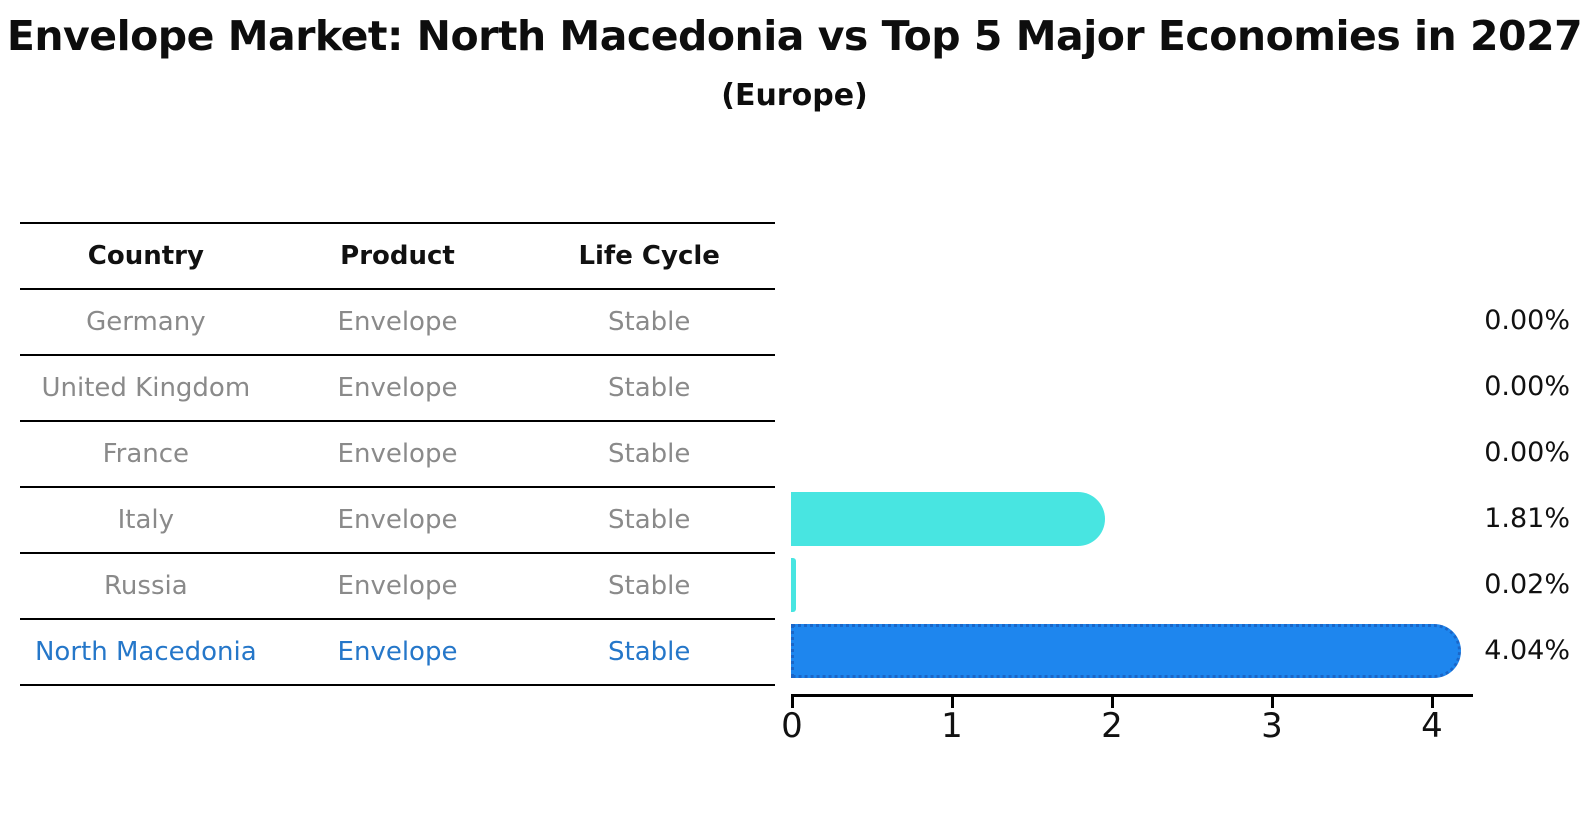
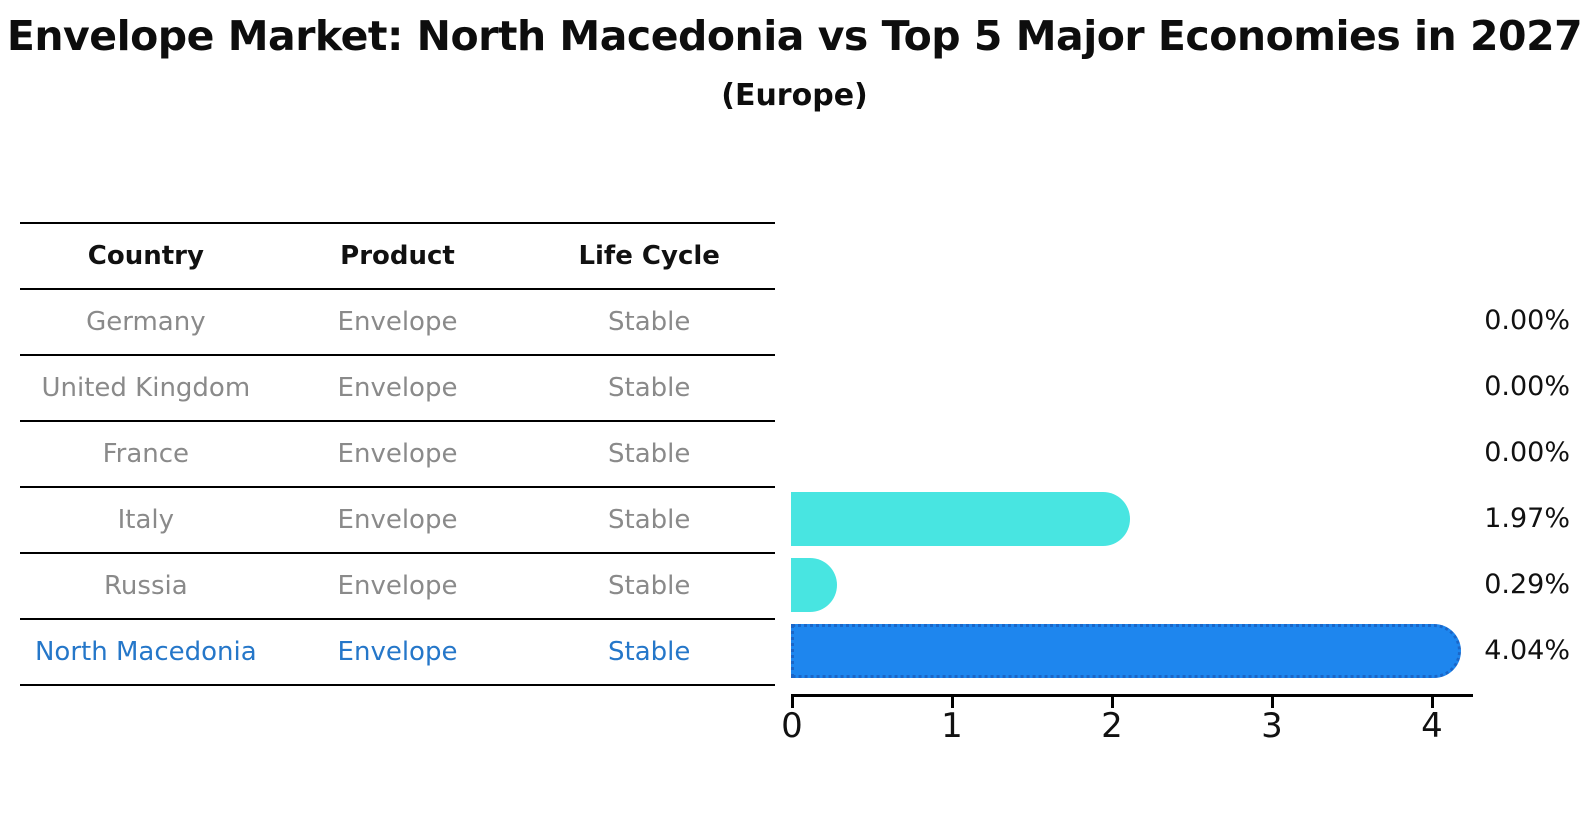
Italy: 1.81% -> 1.97%
Russia: 0.02% -> 0.29%
